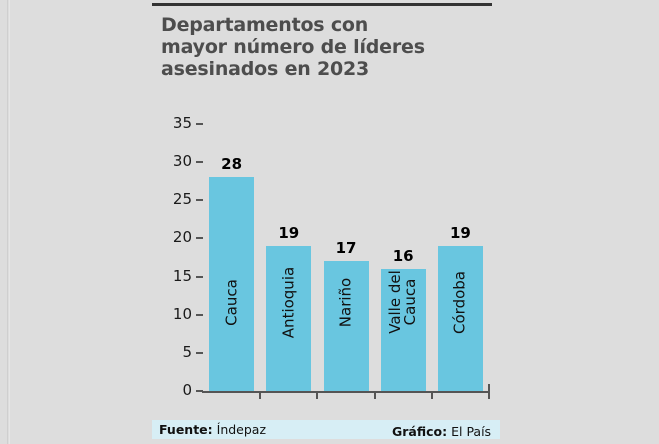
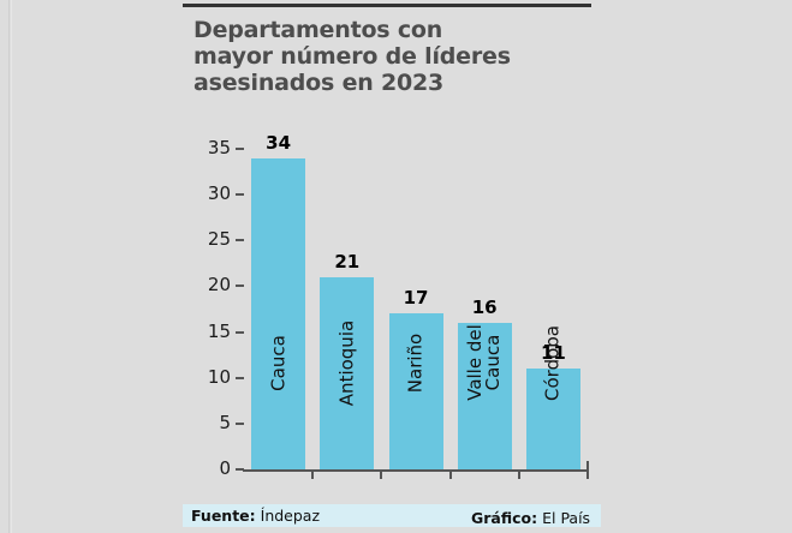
Cauca: 28 -> 34
Antioquia: 19 -> 21
Córdoba: 19 -> 11
